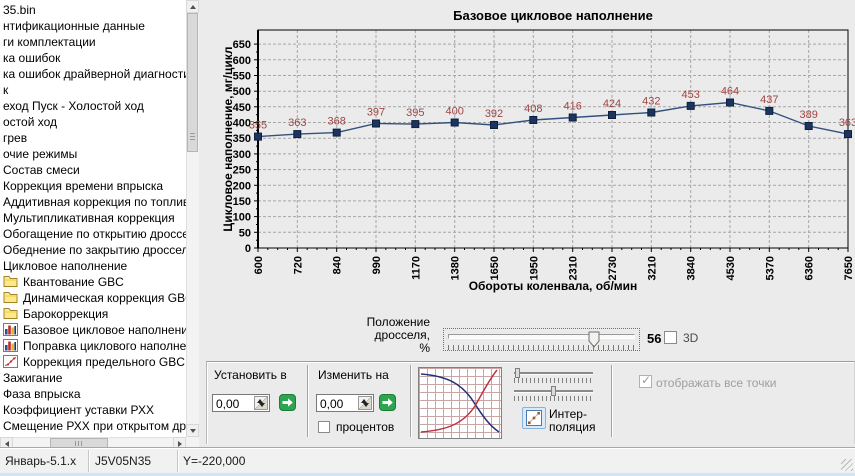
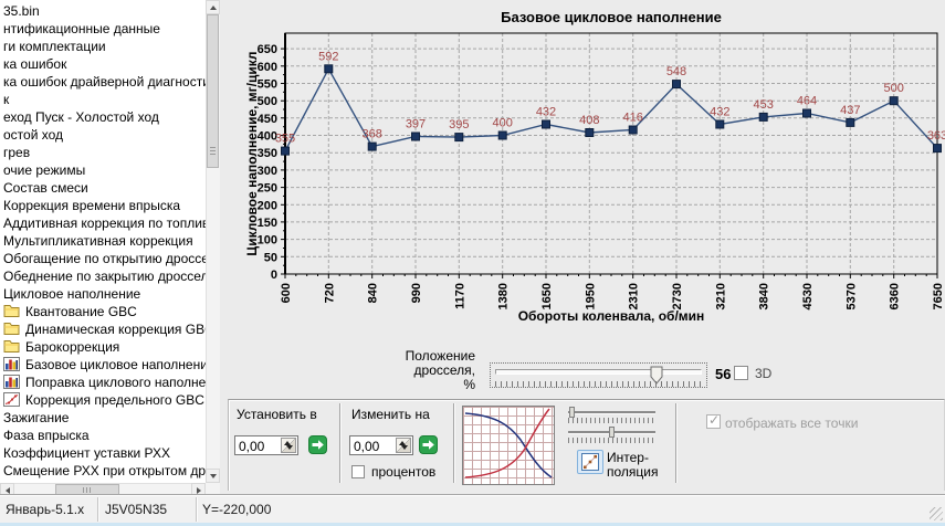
720: 363 -> 592
1650: 392 -> 432
2730: 424 -> 548
6360: 389 -> 500
